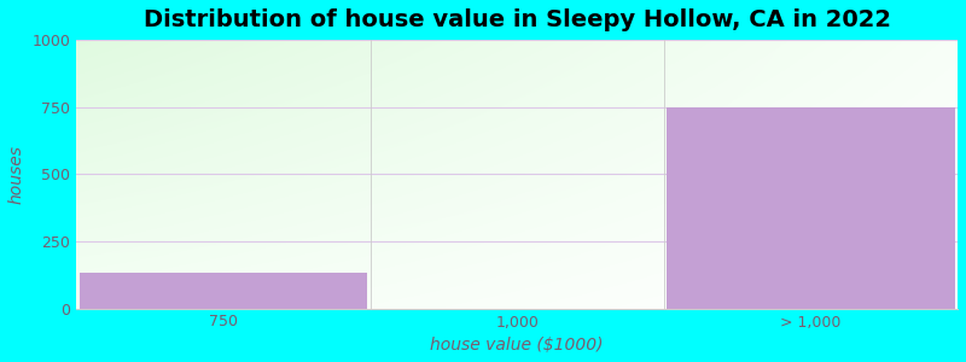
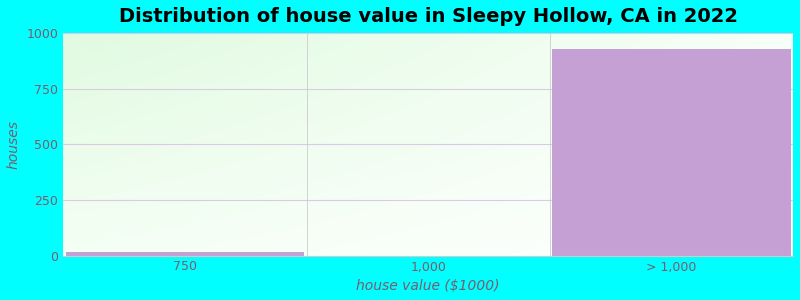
750: 135 -> 15
> 1,000: 750 -> 930
